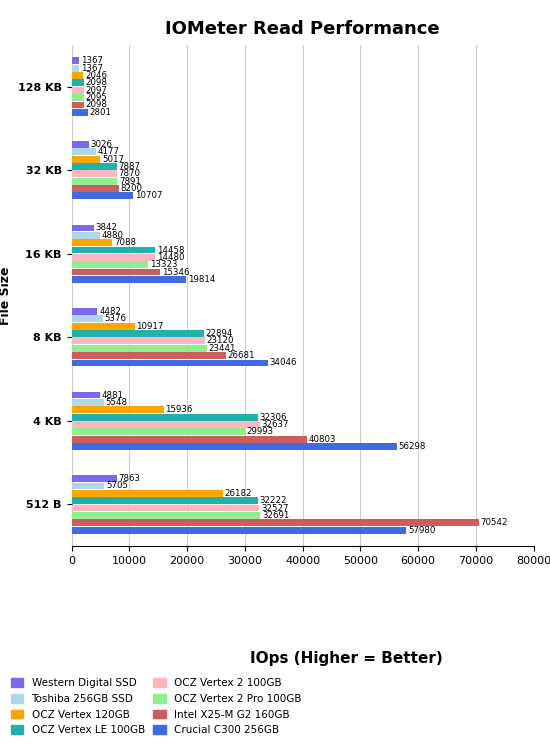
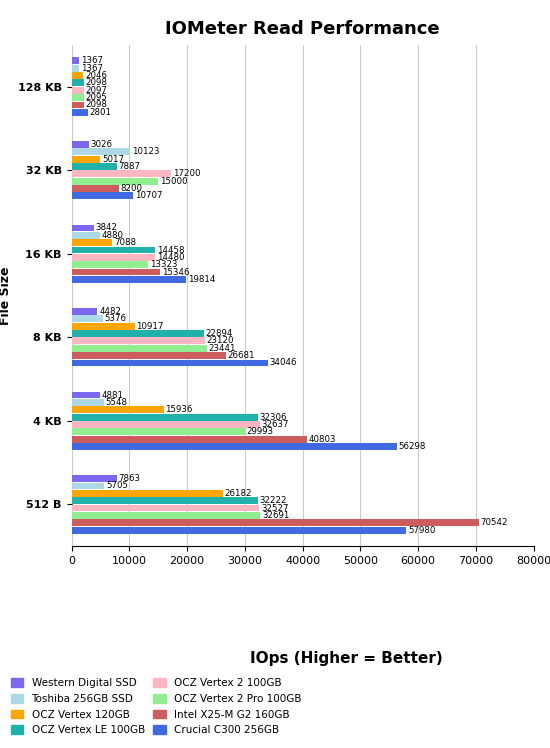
Toshiba 256GB SSD/32 KB: 4177 -> 10123
OCZ Vertex 2 100GB/32 KB: 7900 -> 17200
OCZ Vertex 2 Pro 100GB/32 KB: 7900 -> 15000
